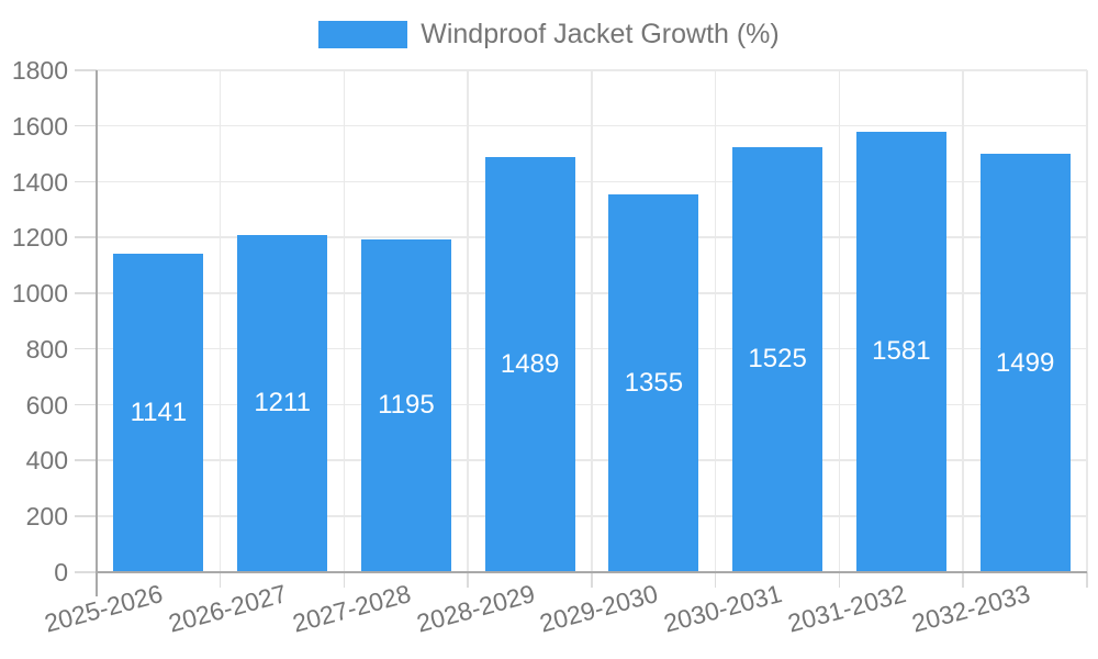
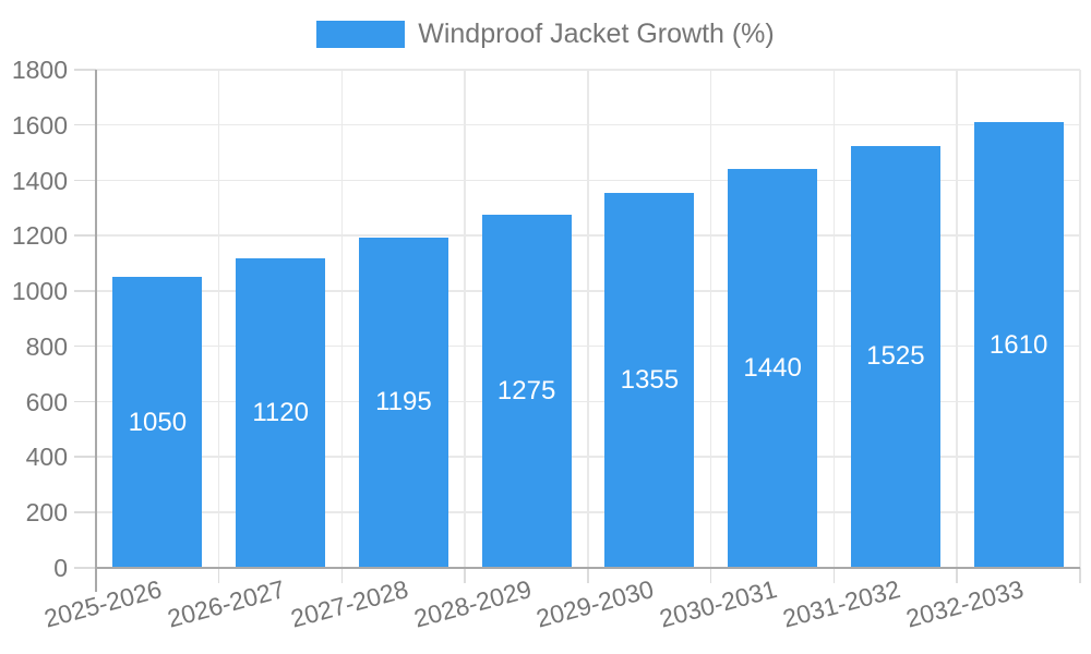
2025-2026: 1141 -> 1050
2026-2027: 1211 -> 1120
2028-2029: 1489 -> 1275
2030-2031: 1525 -> 1440
2031-2032: 1581 -> 1525
2032-2033: 1499 -> 1610
